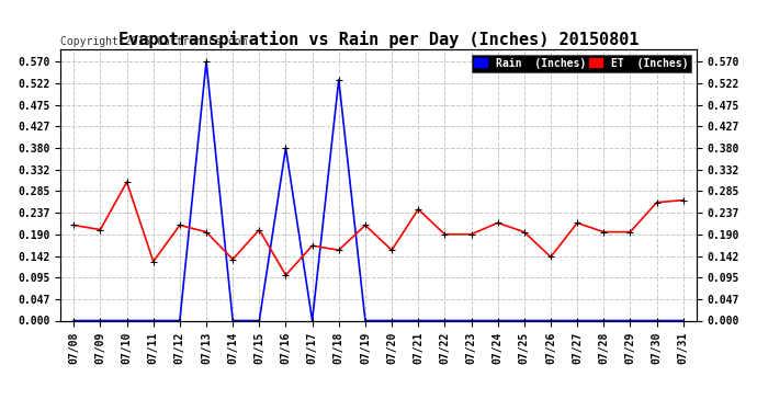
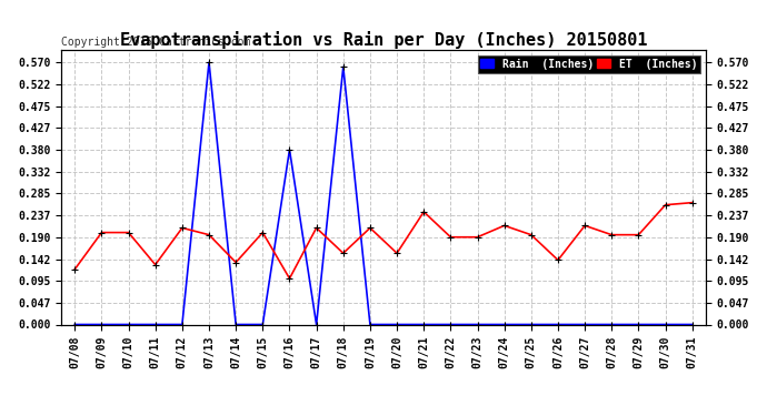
ET (Inches)/07/08: 0.210 -> 0.120
ET (Inches)/07/10: 0.305 -> 0.200
ET (Inches)/07/17: 0.165 -> 0.210
Rain (Inches)/07/18: 0.53 -> 0.56
